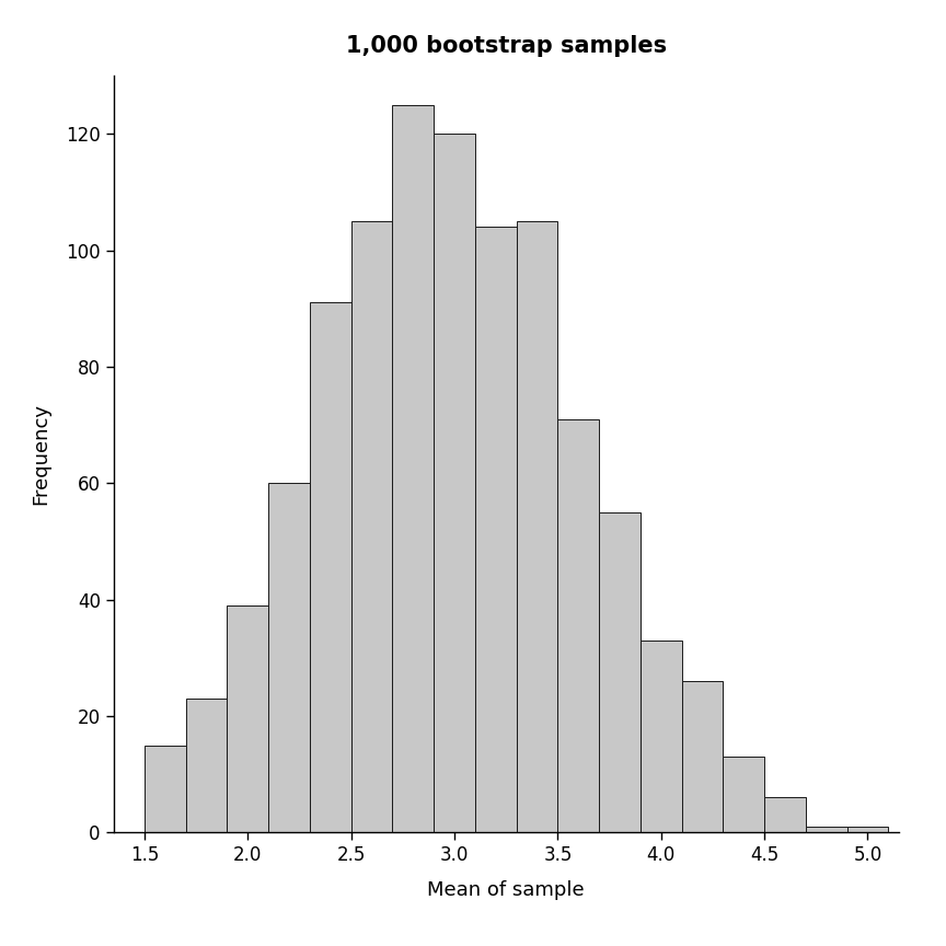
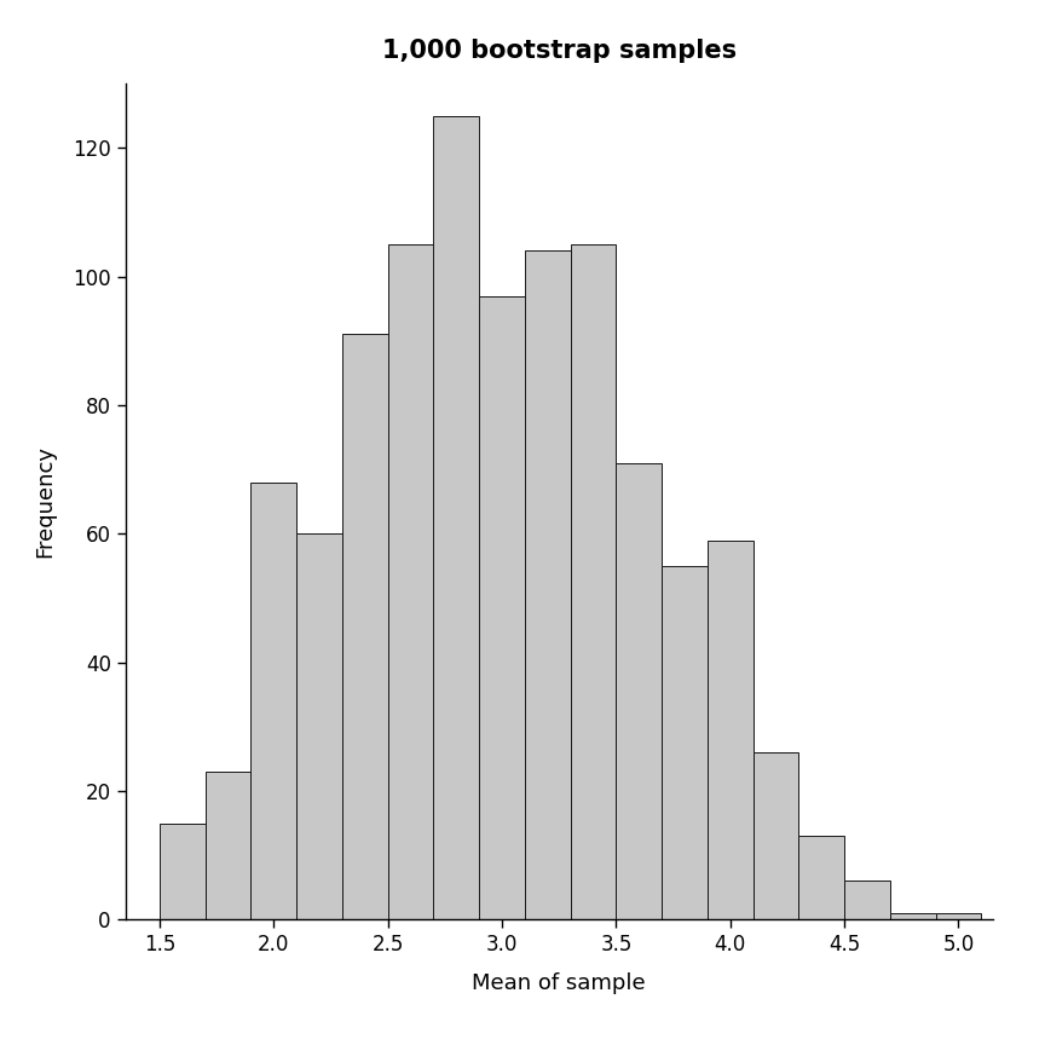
2.0: 39 -> 68
3.0: 120 -> 97
4.0: 33 -> 59
